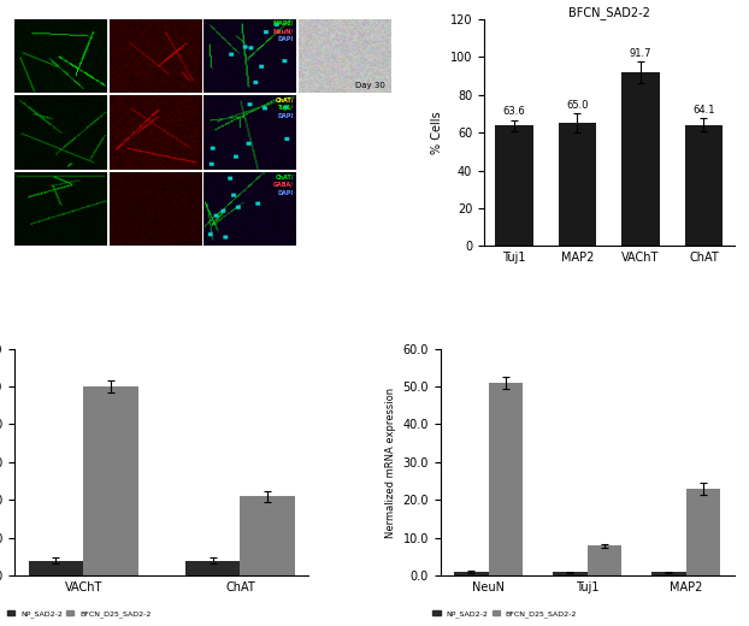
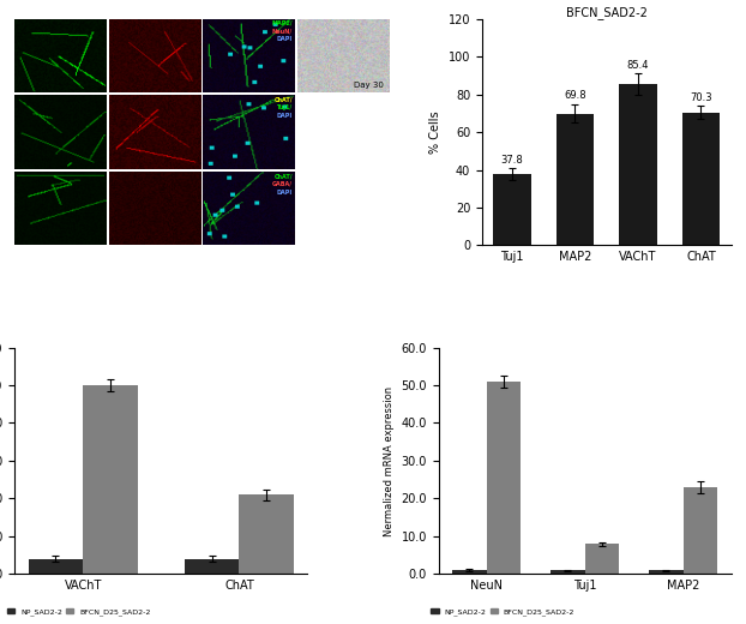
BFCN_SAD2-2/Tuj1: 63.6 -> 37.8
BFCN_SAD2-2/MAP2: 65.0 -> 69.8
BFCN_SAD2-2/VAChT: 91.7 -> 85.4
BFCN_SAD2-2/ChAT: 64.1 -> 70.3
